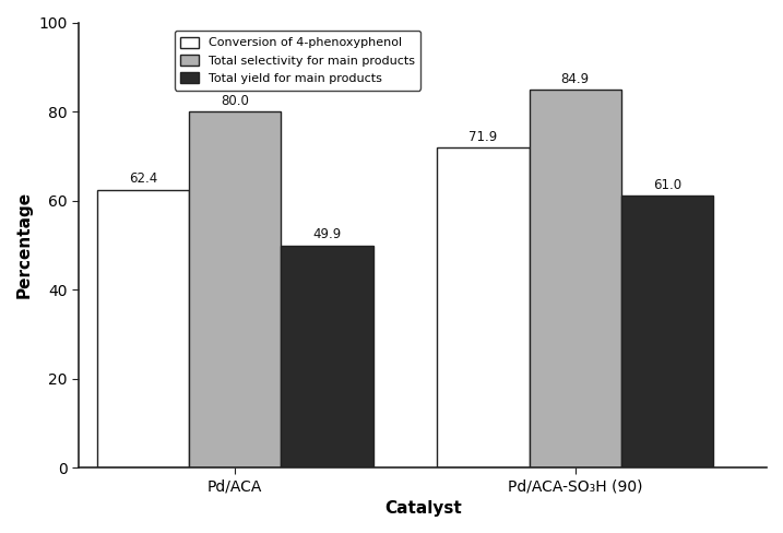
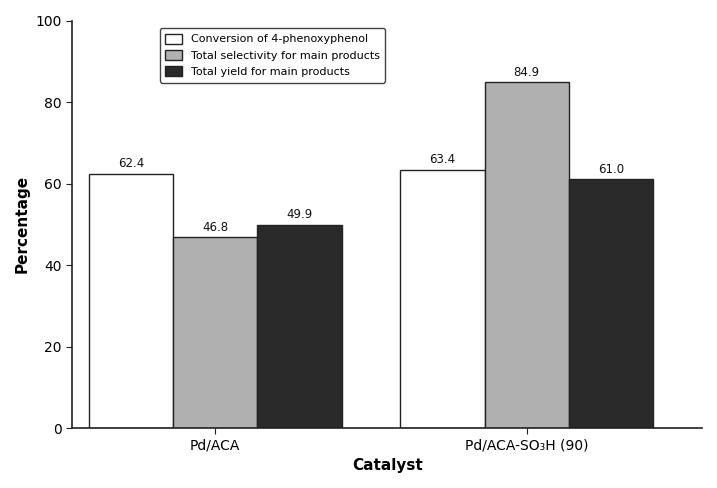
Total selectivity for main products/Pd/ACA: 80.0 -> 46.8
Conversion of 4-phenoxyphenol/Pd/ACA-SO₃H (90): 71.9 -> 63.4
